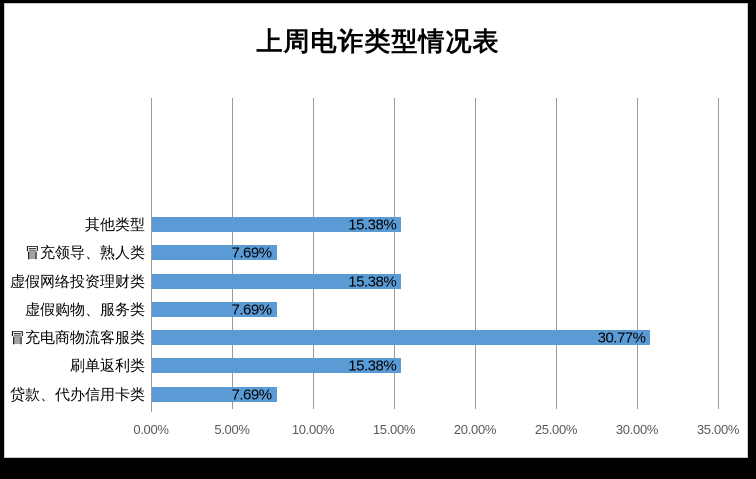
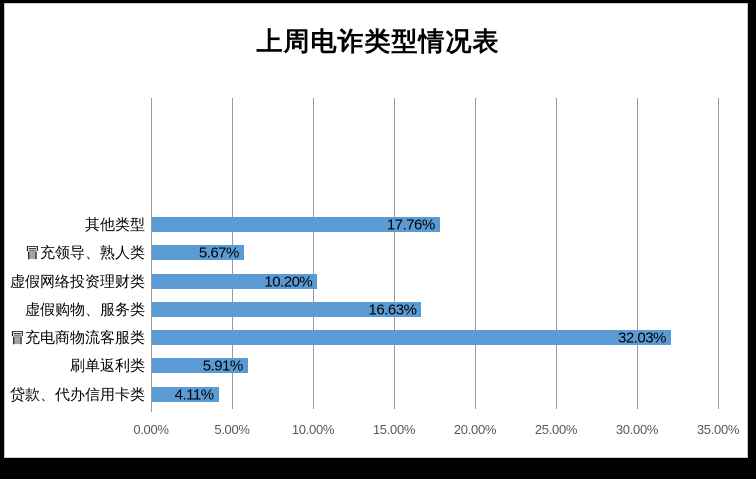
其他类型: 15.38% -> 17.76%
冒充领导、熟人类: 7.69% -> 5.67%
虚假网络投资理财类: 15.38% -> 10.20%
虚假购物、服务类: 7.69% -> 16.63%
冒充电商物流客服类: 30.77% -> 32.03%
刷单返利类: 15.38% -> 5.91%
贷款、代办信用卡类: 7.69% -> 4.11%
